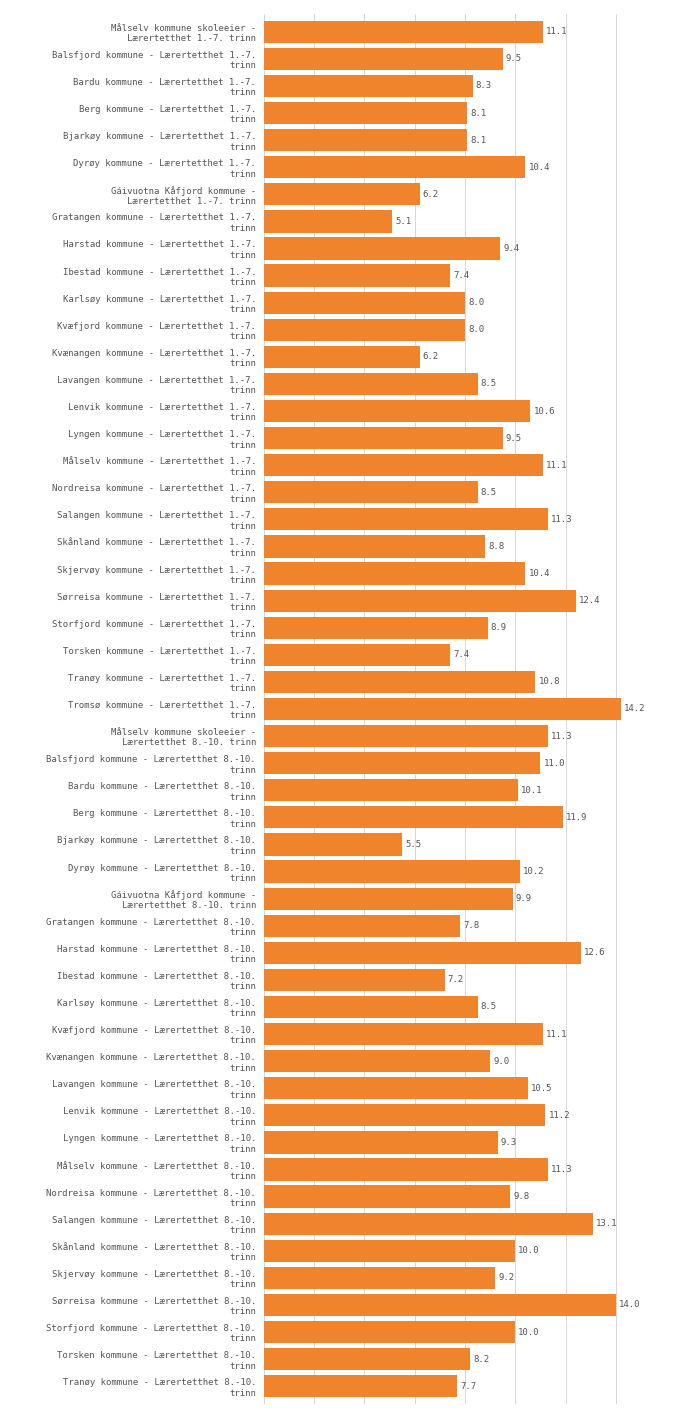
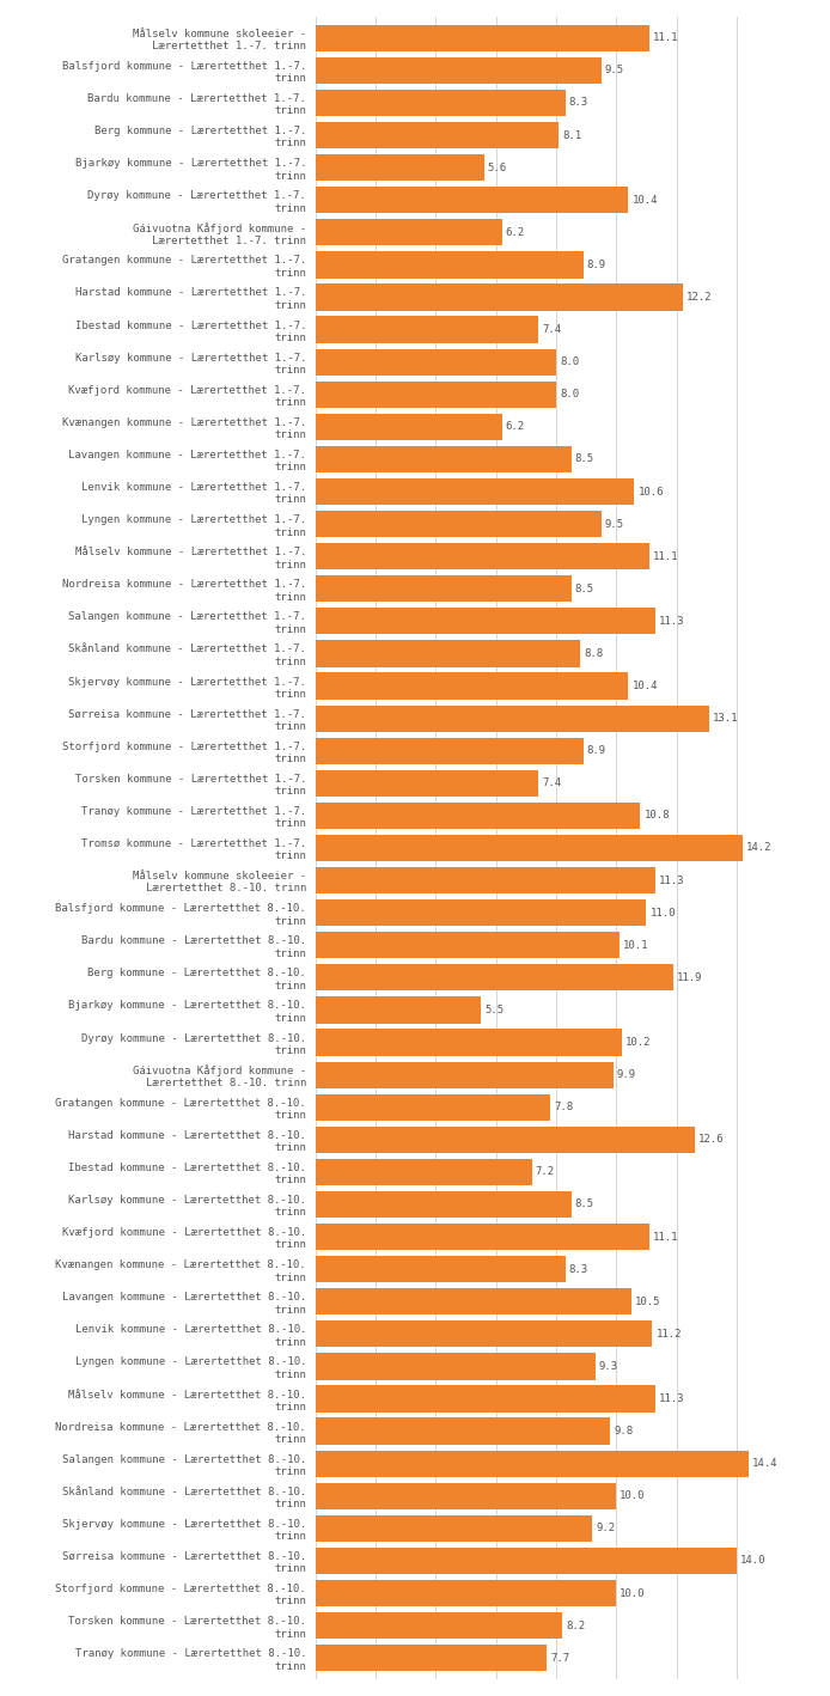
Bjarkøy kommune - Lærertetthet 1.-7. trinn: 8.1 -> 5.6
Gratangen kommune - Lærertetthet 1.-7. trinn: 5.1 -> 8.9
Harstad kommune - Lærertetthet 1.-7. trinn: 9.4 -> 12.2
Sørreisa kommune - Lærertetthet 1.-7. trinn: 12.4 -> 13.1
Kvænangen kommune - Lærertetthet 8.-10. trinn: 9.0 -> 8.3
Salangen kommune - Lærertetthet 8.-10. trinn: 13.1 -> 14.4
